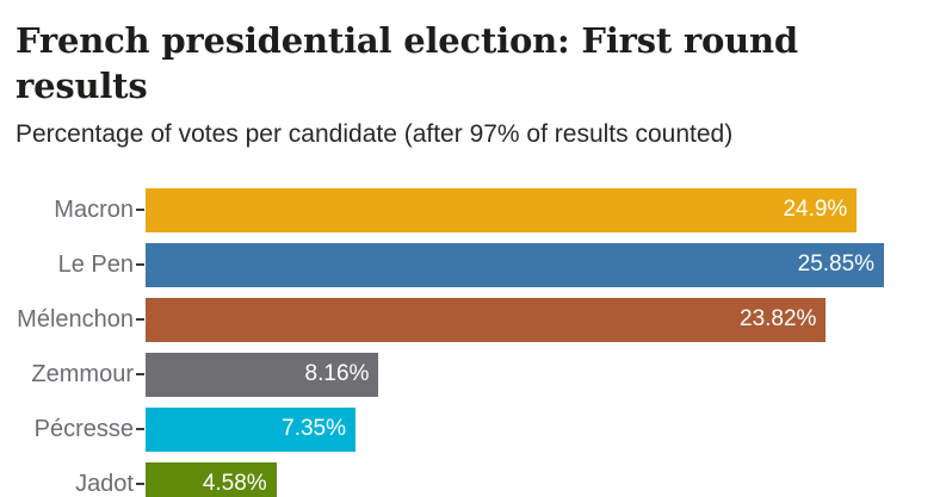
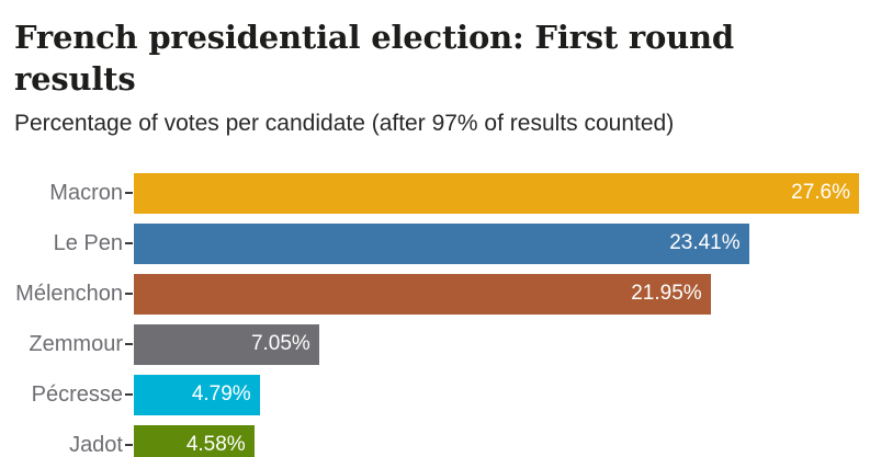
Macron: 24.9% -> 27.6%
Le Pen: 25.85% -> 23.41%
Mélenchon: 23.82% -> 21.95%
Zemmour: 8.16% -> 7.05%
Pécresse: 7.35% -> 4.79%
